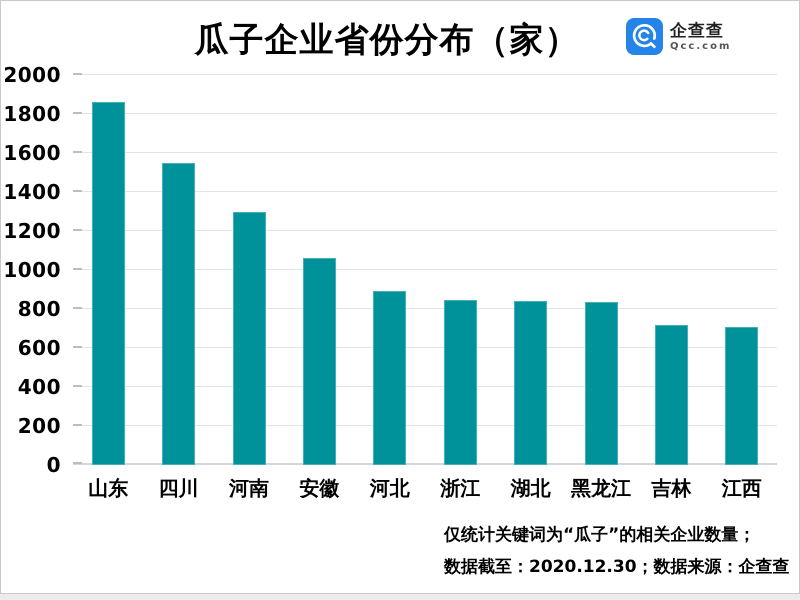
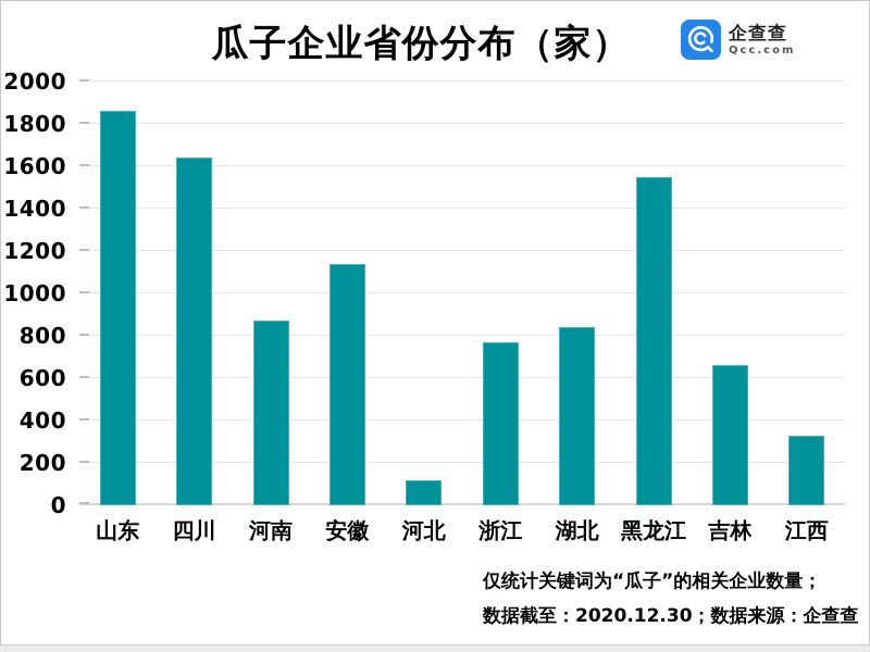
四川: 1550 -> 1640
河南: 1300 -> 870
安徽: 1060 -> 1140
河北: 890 -> 120
浙江: 840 -> 770
黑龙江: 840 -> 1550
吉林: 720 -> 660
江西: 710 -> 330
